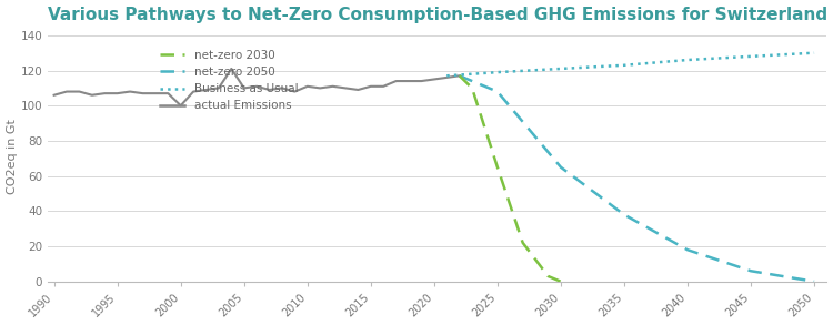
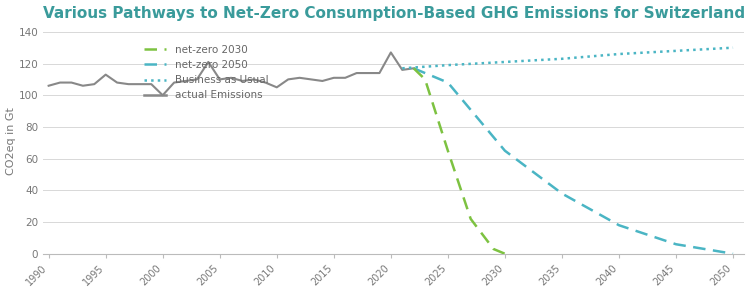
actual Emissions/1995: 107 -> 113
actual Emissions/2010: 111 -> 105
actual Emissions/2020: 115 -> 127
